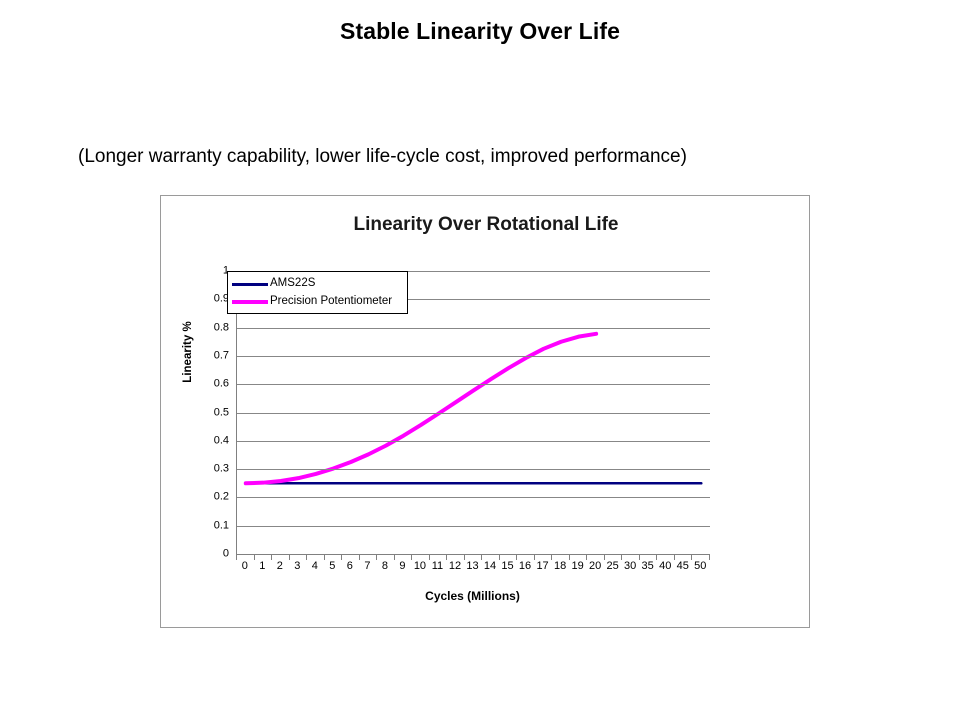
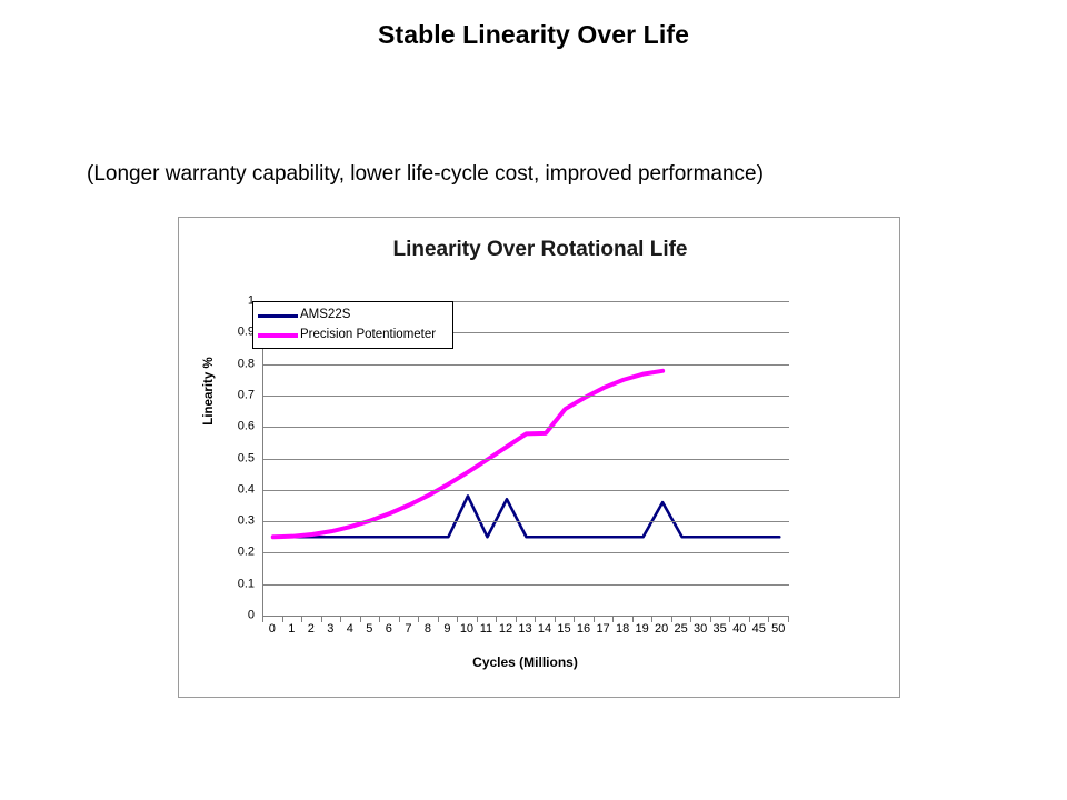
AMS22S/10: 0.25 -> 0.38
AMS22S/12: 0.25 -> 0.37
Precision Potentiometer/14: 0.62 -> 0.58
AMS22S/20: 0.25 -> 0.36
